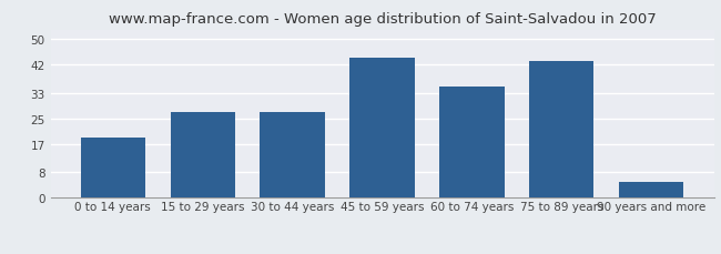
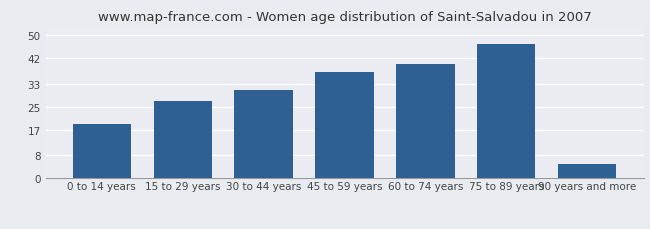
30 to 44 years: 27 -> 31
45 to 59 years: 44 -> 37
60 to 74 years: 35 -> 40
75 to 89 years: 43 -> 47
